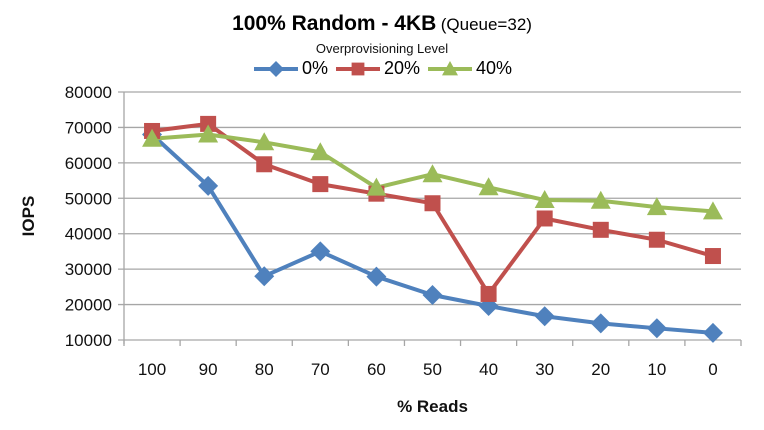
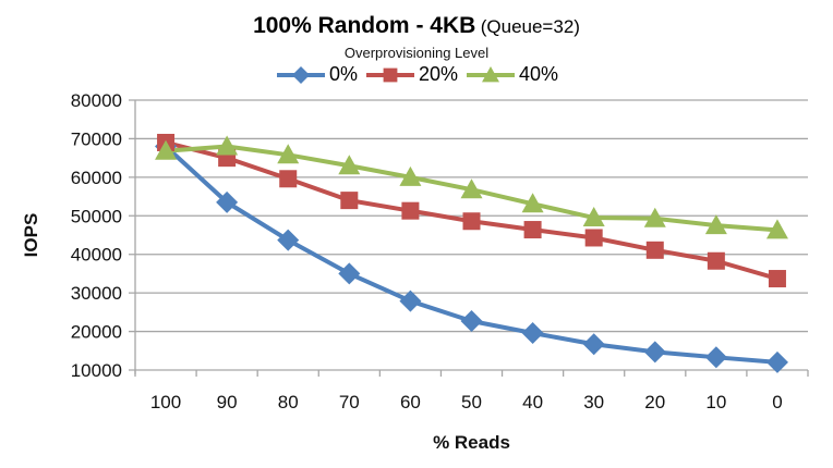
20%/90: 71000 -> 65000
0%/80: 28000 -> 44000
40%/60: 53000 -> 60000
20%/40: 23000 -> 46000
